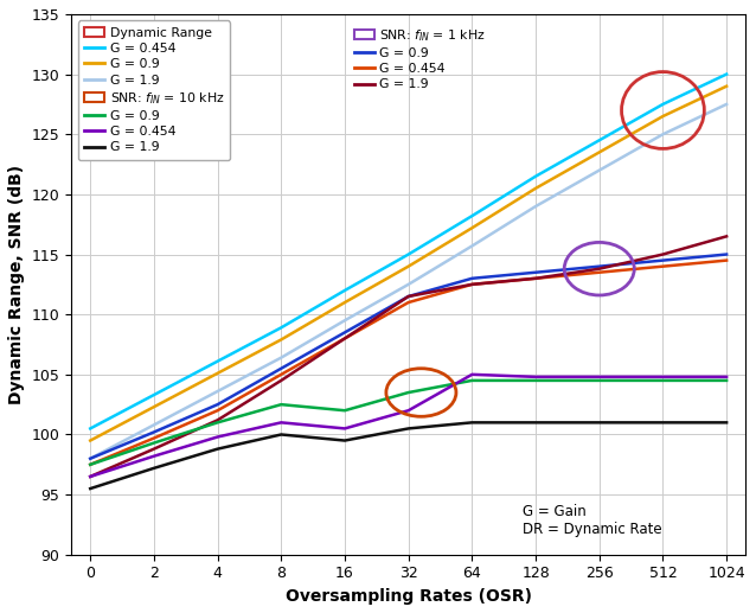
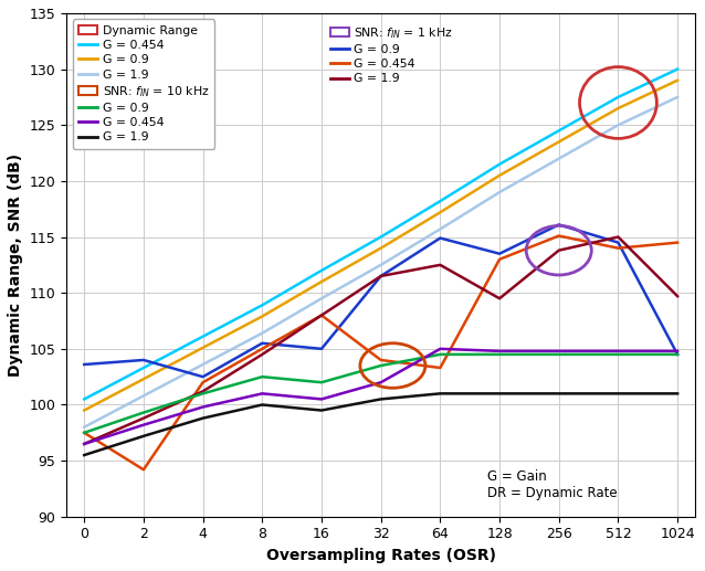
G = 0.9/0: 98.0 -> 103.6
G = 0.9/2: 100.2 -> 104.0
G = 0.454/2: 99.7 -> 94.2
G = 0.9/16: 108.5 -> 105.0
G = 0.454/32: 111.0 -> 104.0
G = 0.9/64: 113.0 -> 114.9
G = 0.454/64: 112.5 -> 103.3
G = 1.9/128: 113.0 -> 109.5
G = 0.9/256: 114.0 -> 116.1
G = 0.454/256: 113.5 -> 115.1
G = 0.9/1024: 115.0 -> 104.5
G = 1.9/1024: 116.5 -> 109.7
